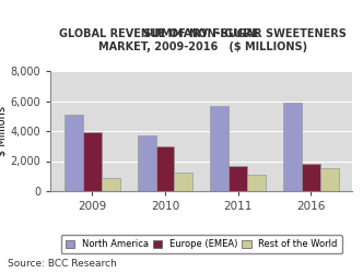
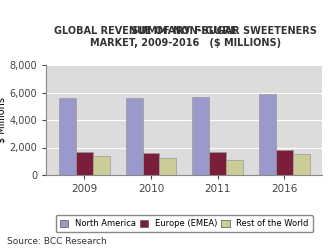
North America/2009: 5,100 -> 5,600
Europe (EMEA)/2009: 3,900 -> 1,600
Rest of the World/2009: 900 -> 1,400
North America/2010: 3,700 -> 5,600
Europe (EMEA)/2010: 3,000 -> 1,600
